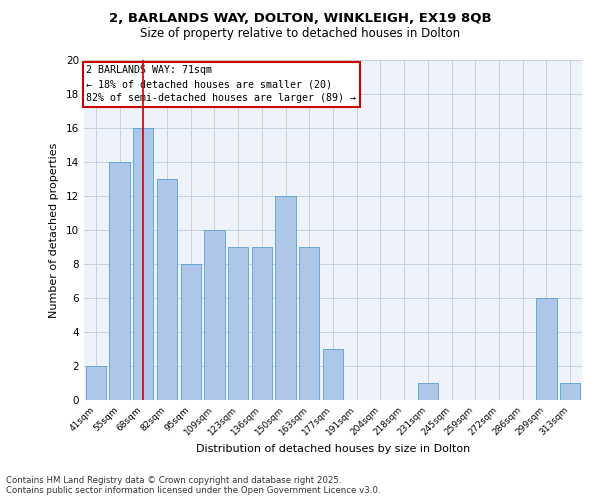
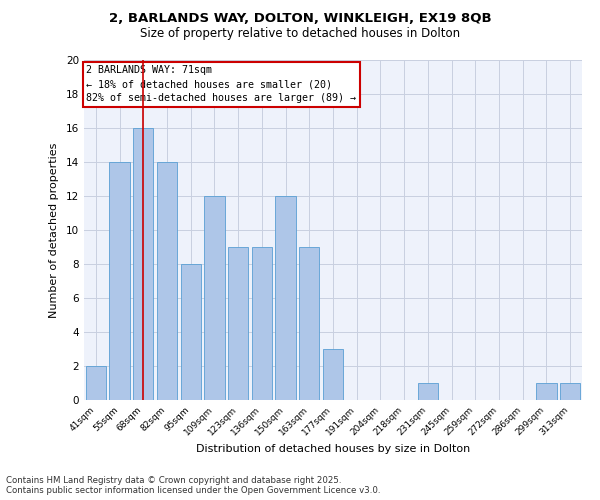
82sqm: 13 -> 14
109sqm: 10 -> 12
299sqm: 6 -> 1
